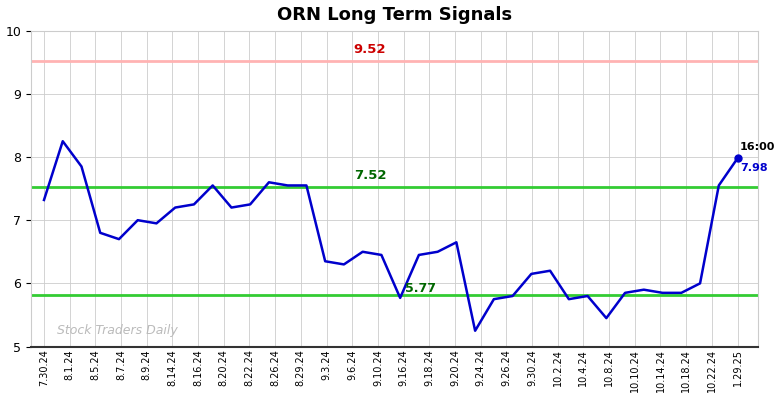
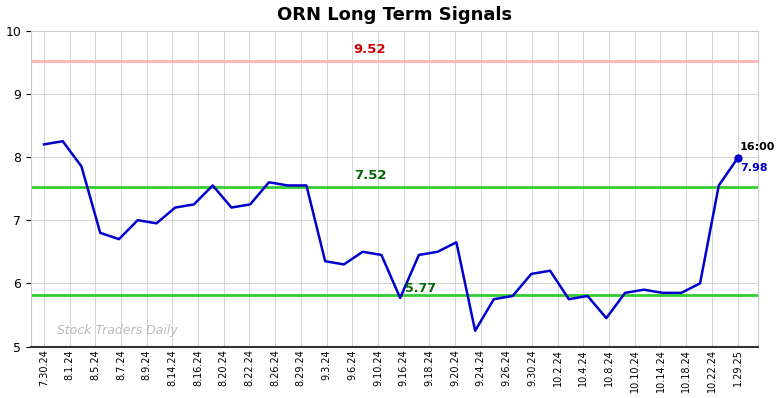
7.30.24: 7.32 -> 8.20
